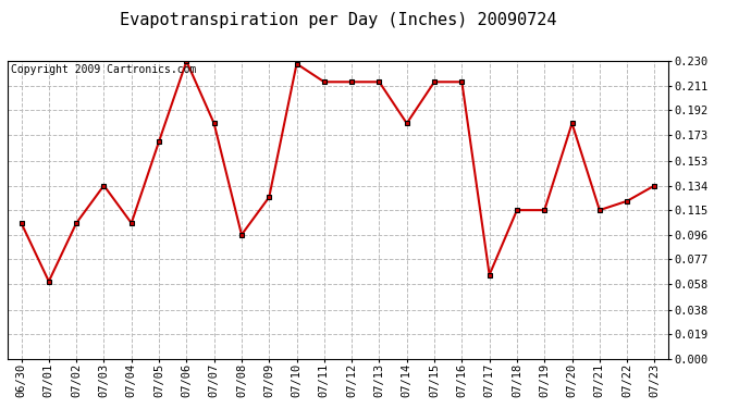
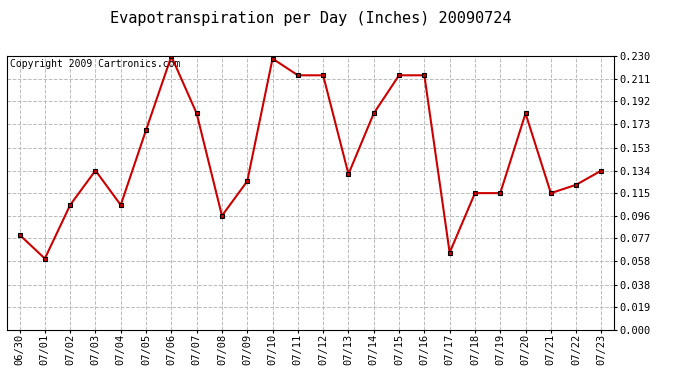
06/30: 0.105 -> 0.080
07/13: 0.214 -> 0.131
